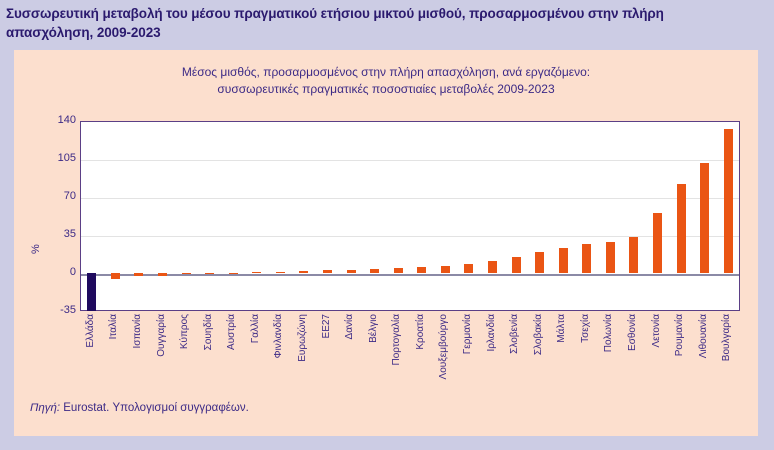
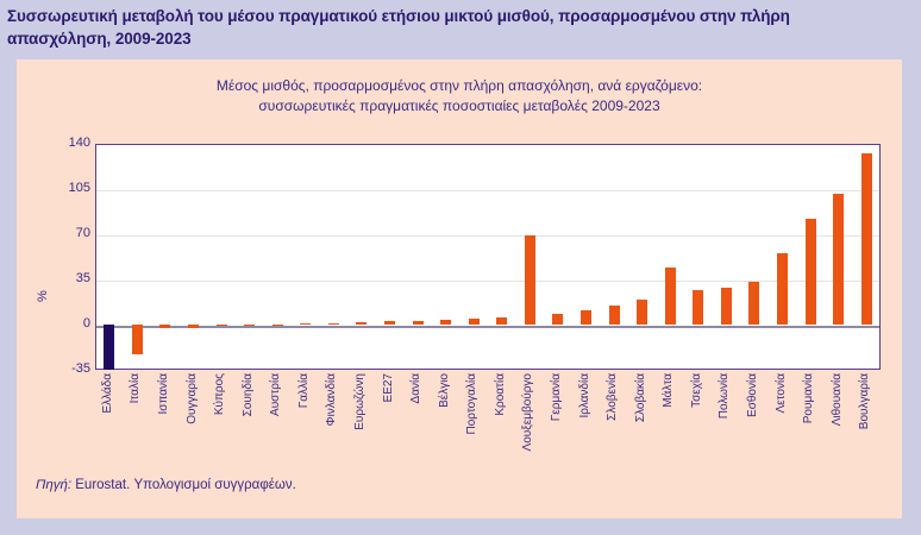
Ιταλία: -6 -> -23
Λουξεμβούργο: 6 -> 69
Μάλτα: 23 -> 44
